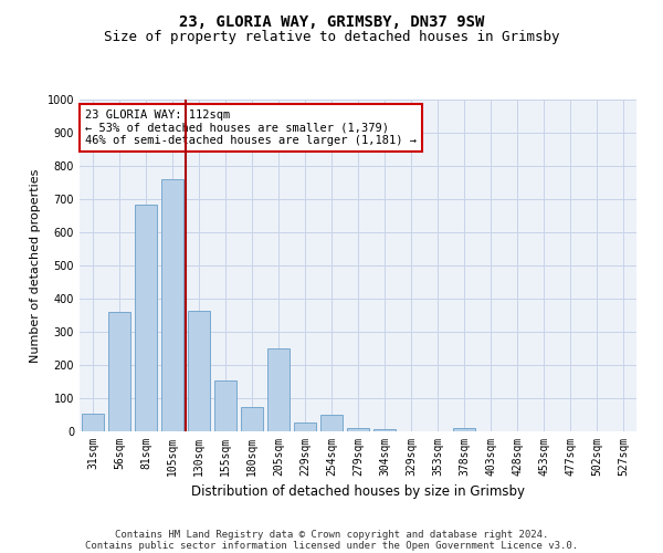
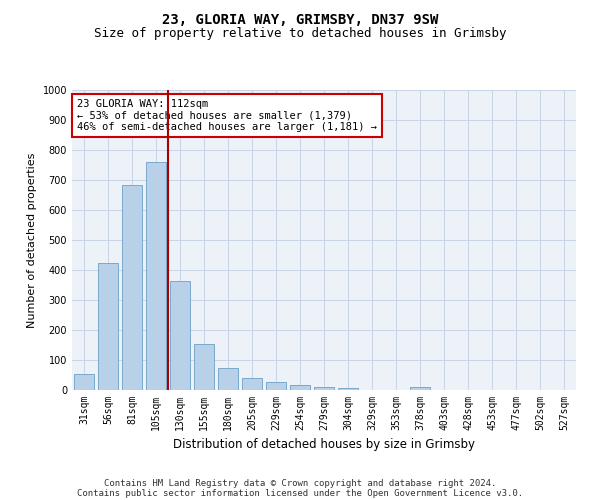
56sqm: 360 -> 422
205sqm: 250 -> 40
254sqm: 50 -> 18
